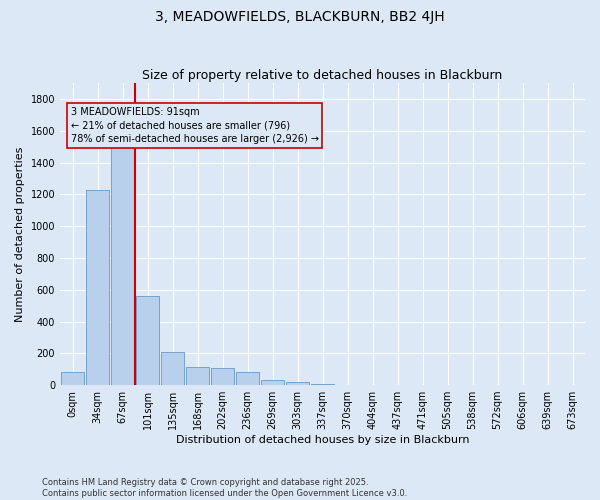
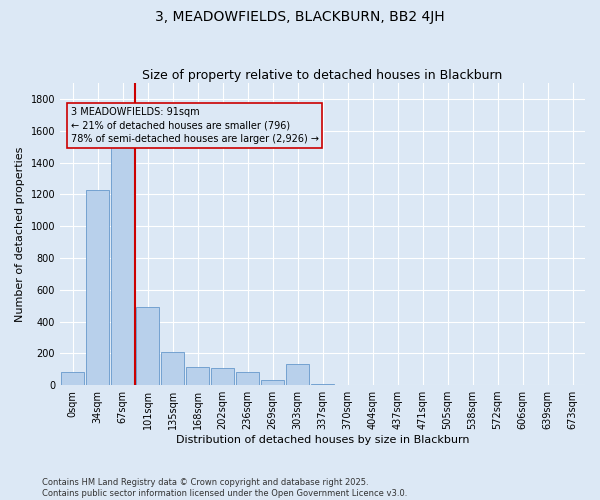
101sqm: 560 -> 490
303sqm: 20 -> 130
